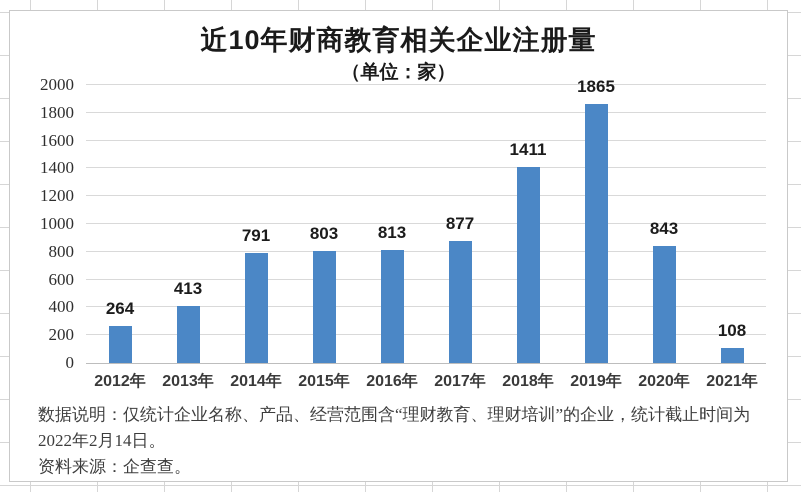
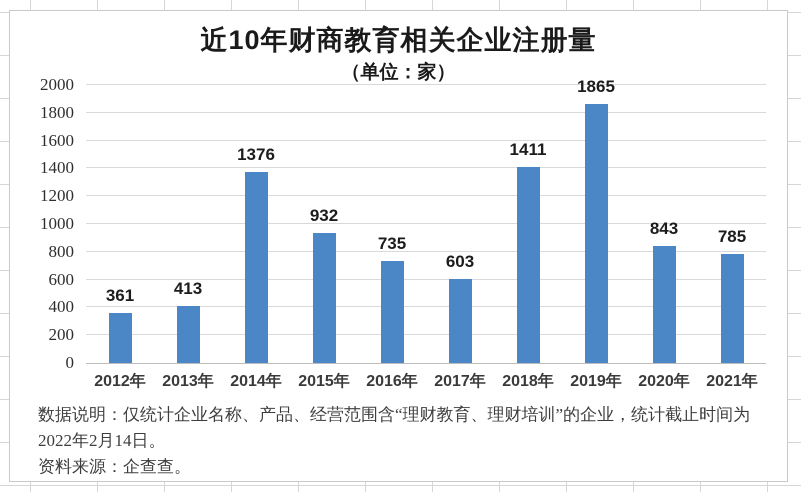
2012年: 264 -> 361
2014年: 791 -> 1376
2015年: 803 -> 932
2016年: 813 -> 735
2017年: 877 -> 603
2021年: 108 -> 785
